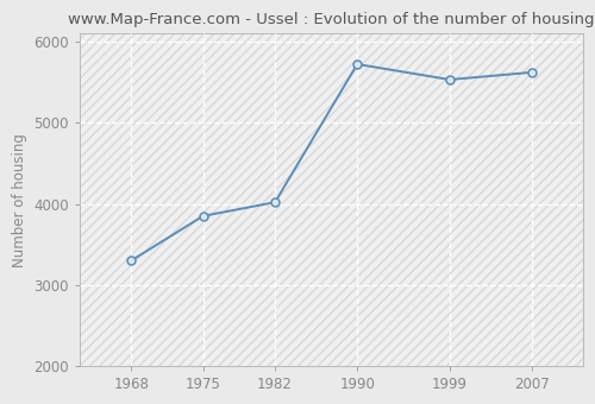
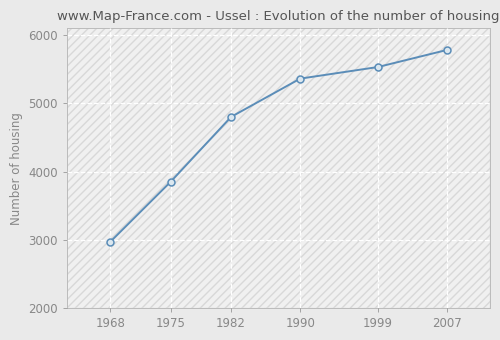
1968: 3300 -> 2970
1982: 4020 -> 4800
1990: 5720 -> 5360
2007: 5620 -> 5780
